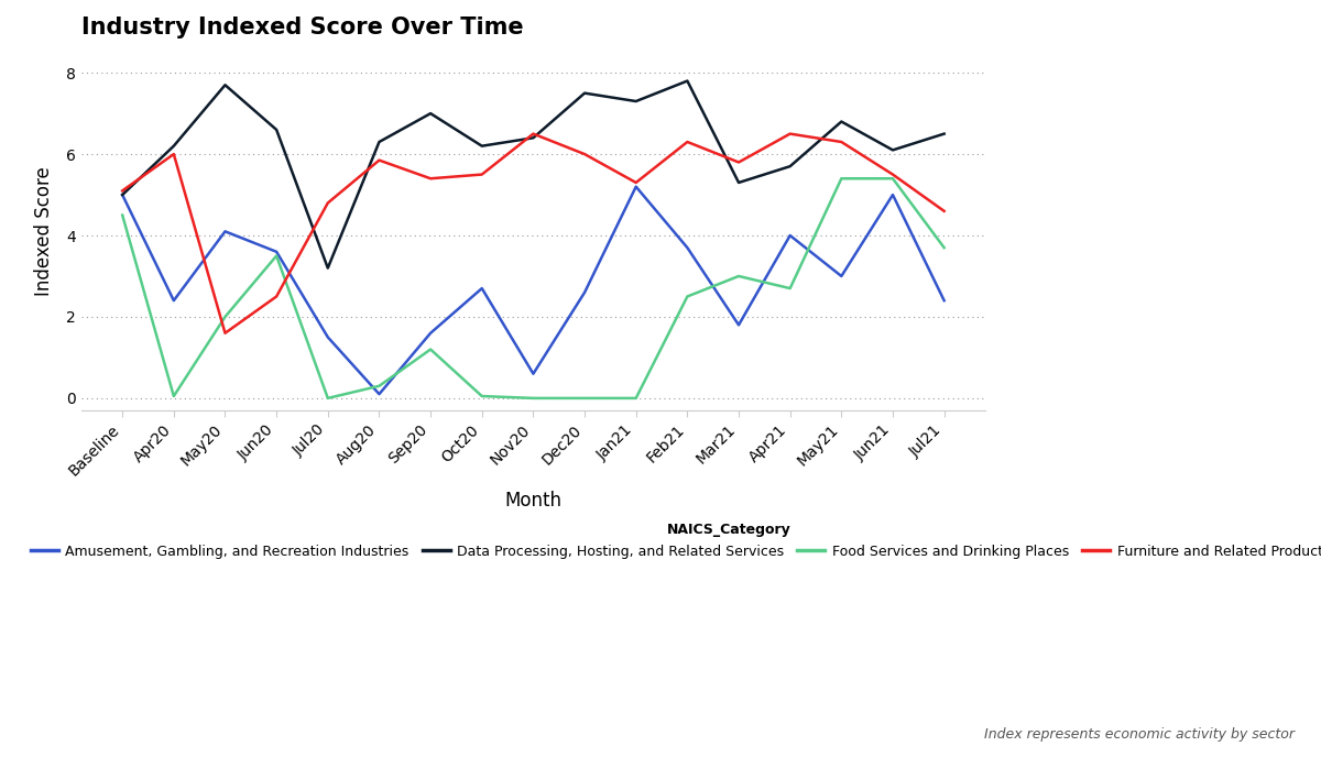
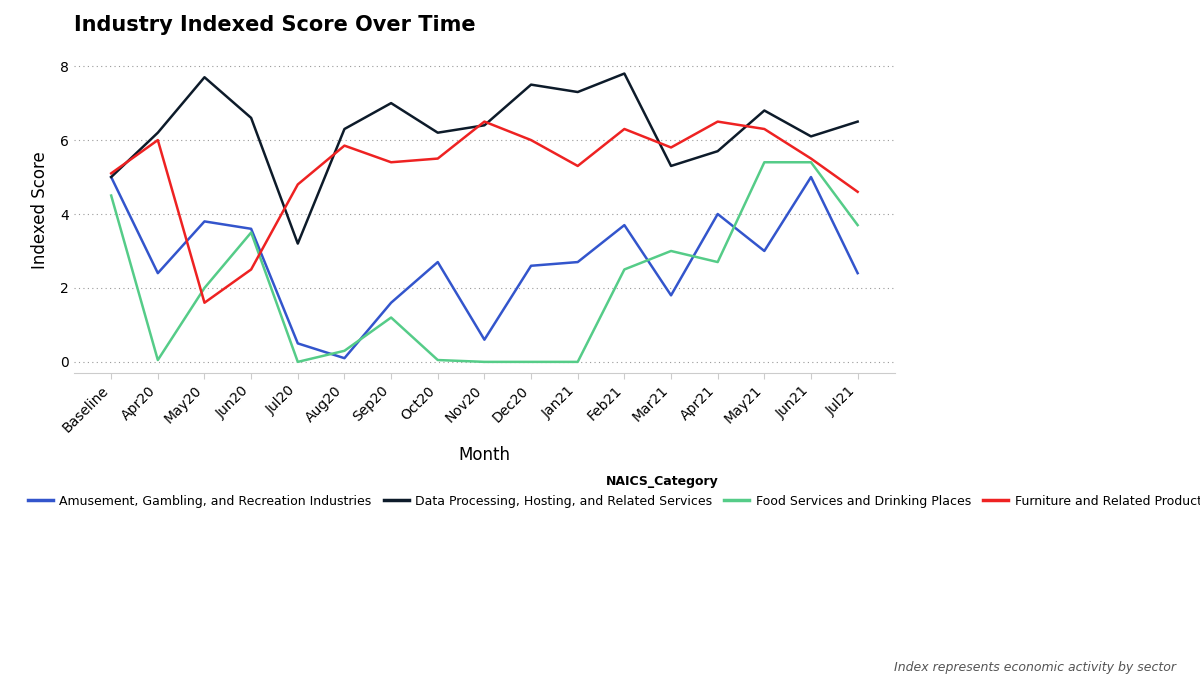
Amusement, Gambling, and Recreation Industries/May20: 4.1 -> 3.8
Amusement, Gambling, and Recreation Industries/Jul20: 1.5 -> 0.5
Amusement, Gambling, and Recreation Industries/Jan21: 5.2 -> 2.7
